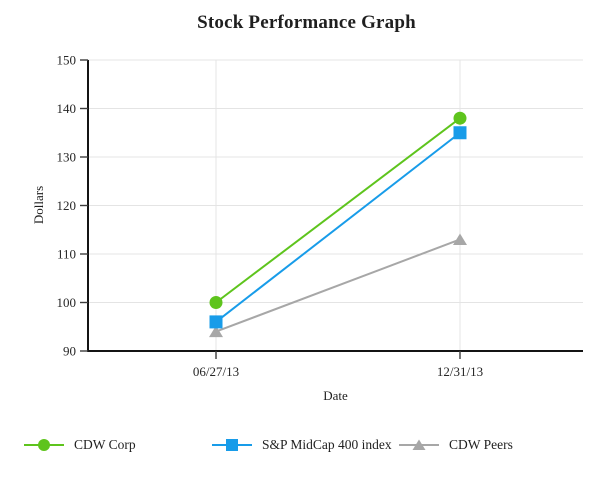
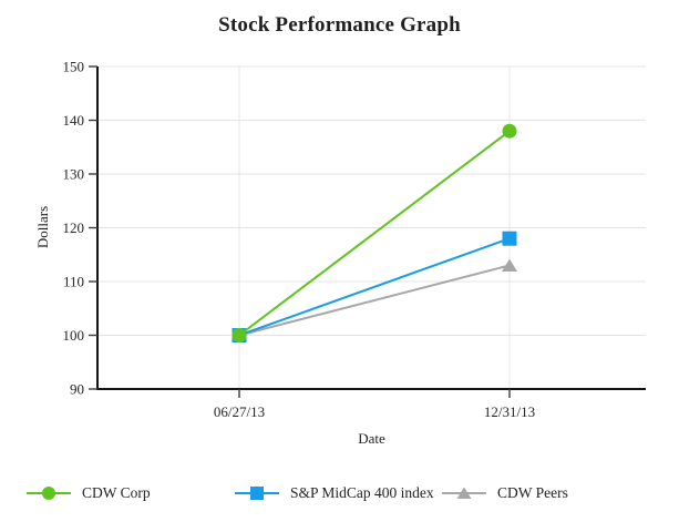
S&P MidCap 400 index/06/27/13: 96 -> 100
CDW Peers/06/27/13: 94 -> 100
S&P MidCap 400 index/12/31/13: 135 -> 118
